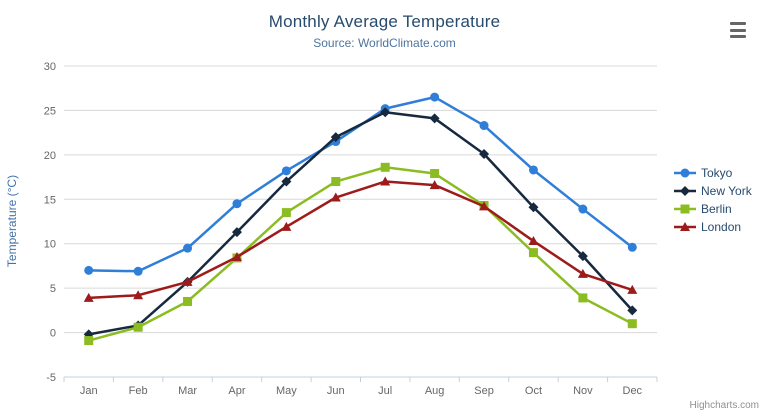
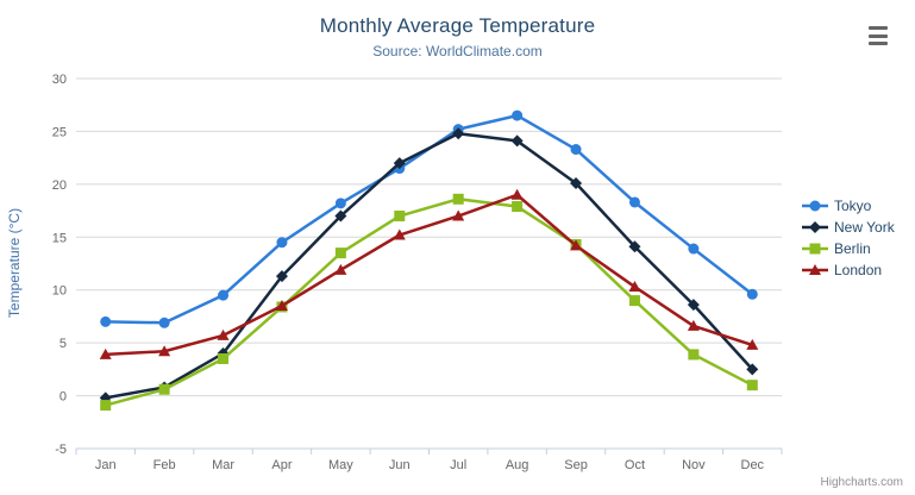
New York/Mar: 6 -> 4
London/Aug: 17 -> 19
